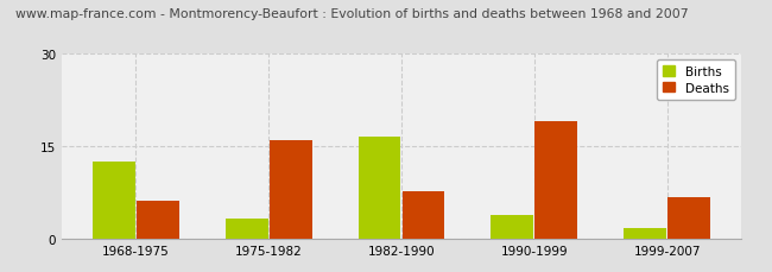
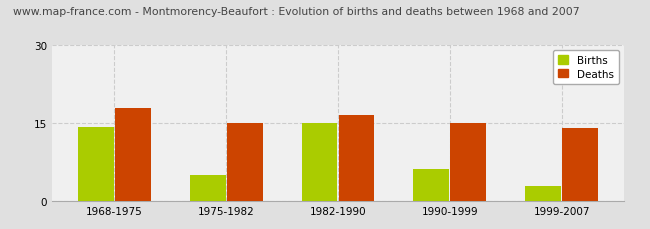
Births/1968-1975: 12.6 -> 14.3
Deaths/1968-1975: 6.2 -> 18.0
Births/1975-1982: 3.4 -> 5.0
Deaths/1975-1982: 16.0 -> 15.0
Births/1982-1990: 16.6 -> 15.0
Deaths/1982-1990: 7.8 -> 16.5
Births/1990-1999: 4.0 -> 6.3
Deaths/1990-1999: 19.0 -> 15.0
Births/1999-2007: 1.8 -> 3.0
Deaths/1999-2007: 6.8 -> 14.0
